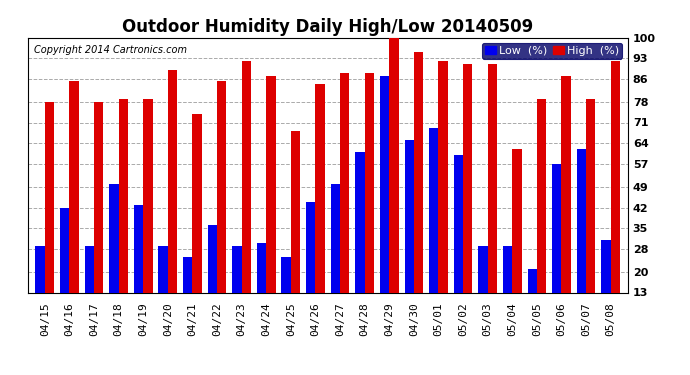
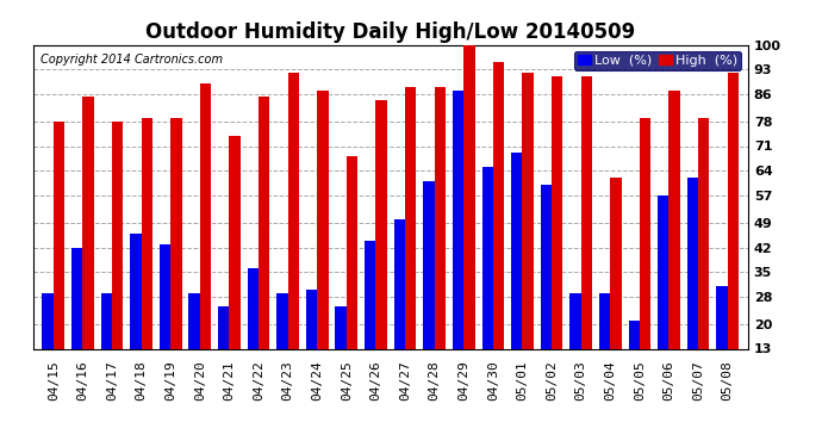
Low (%)/04/18: 50 -> 46
